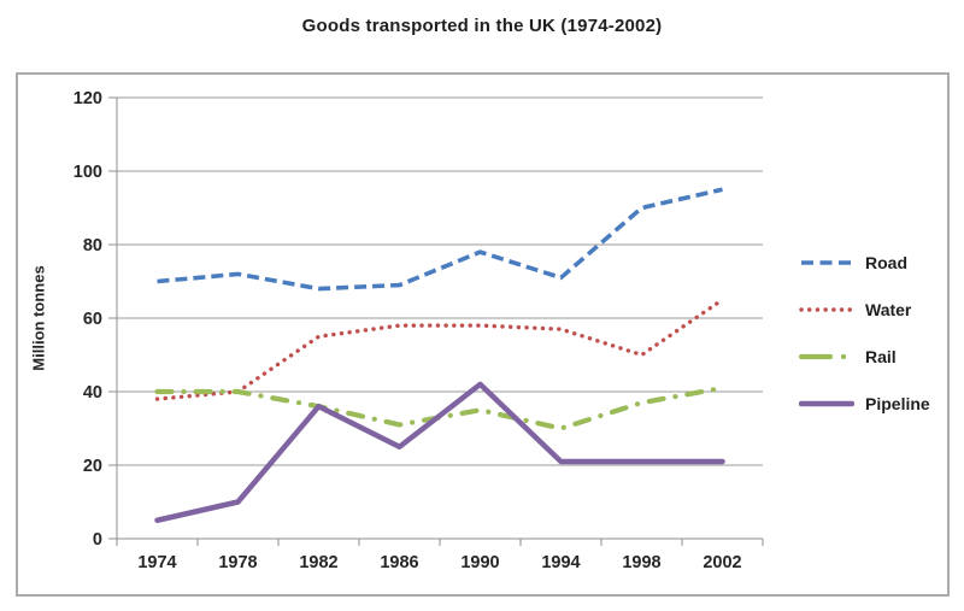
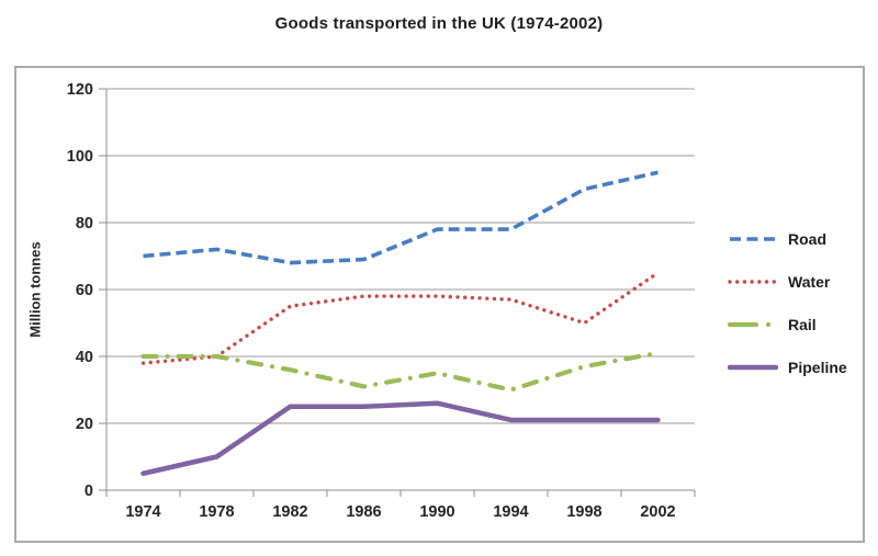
Pipeline/1982: 36 -> 25
Pipeline/1990: 42 -> 26
Road/1994: 71 -> 78
